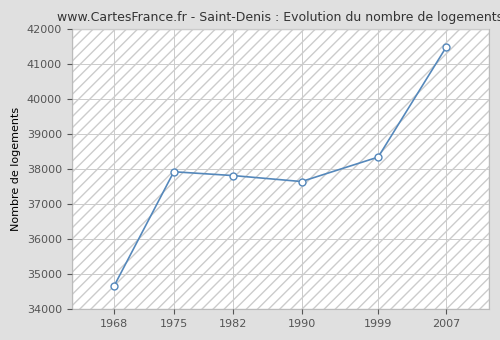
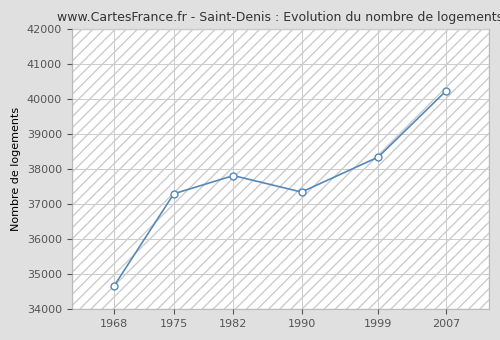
1975: 37930 -> 37300
1990: 37650 -> 37350
2007: 41500 -> 40250
